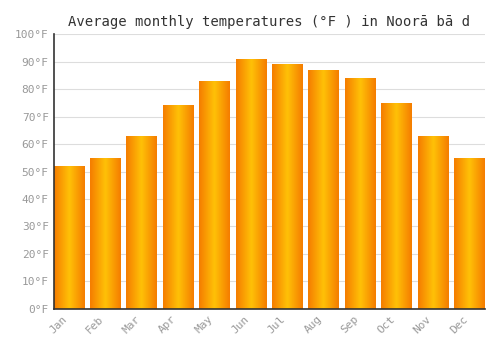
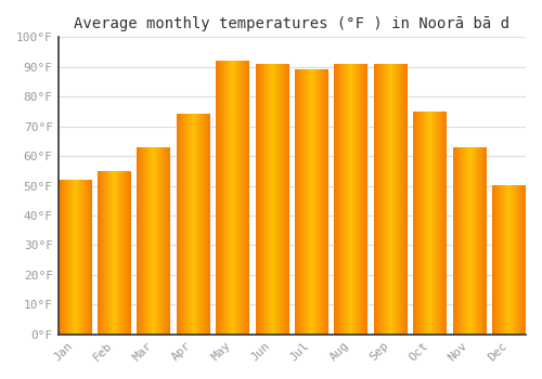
May: 83°F -> 92°F
Aug: 87°F -> 91°F
Sep: 84°F -> 91°F
Dec: 55°F -> 50°F
